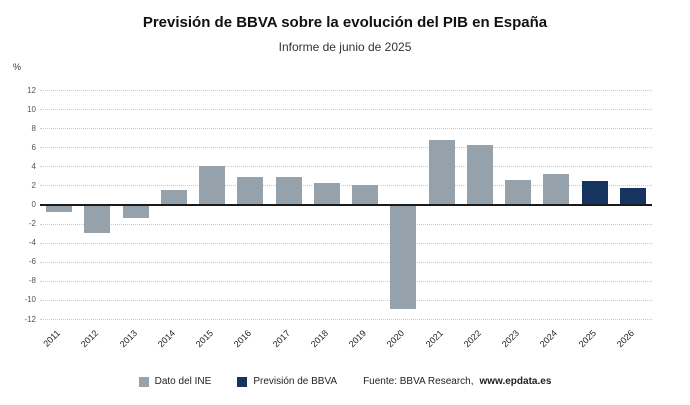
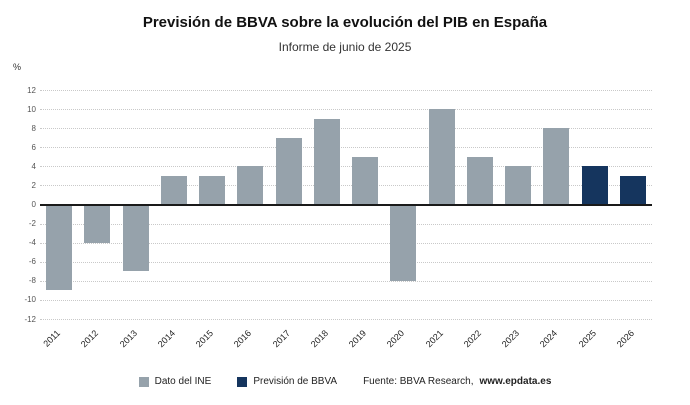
Dato del INE/2011: -1 -> -9
Dato del INE/2012: -3 -> -4
Dato del INE/2013: -1 -> -7
Dato del INE/2014: 2 -> 3
Dato del INE/2015: 4 -> 3
Dato del INE/2016: 3 -> 4
Dato del INE/2017: 3 -> 7
Dato del INE/2018: 2 -> 9
Dato del INE/2019: 2 -> 5
Dato del INE/2020: -11 -> -8
Dato del INE/2021: 7 -> 10
Dato del INE/2022: 6 -> 5
Dato del INE/2023: 3 -> 4
Dato del INE/2024: 3 -> 8
Previsión de BBVA/2025: 2 -> 4
Previsión de BBVA/2026: 2 -> 3
